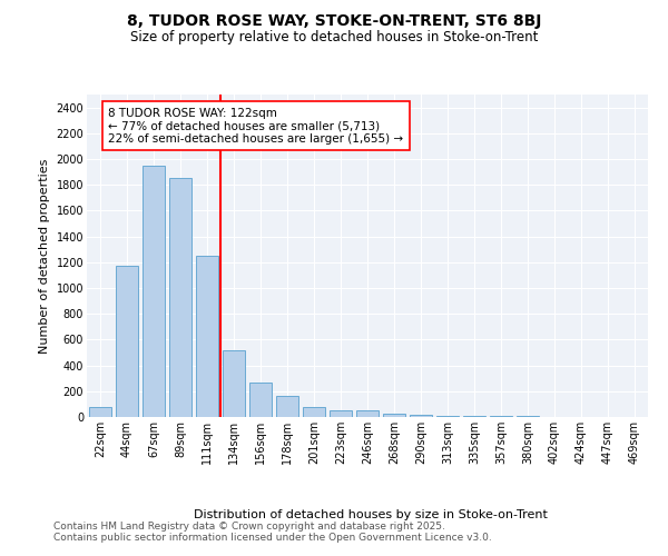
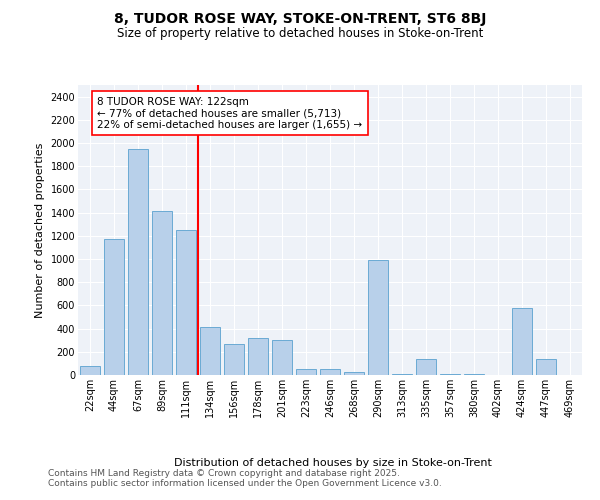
89sqm: 1850 -> 1410
134sqm: 520 -> 410
178sqm: 160 -> 320
201sqm: 80 -> 300
290sqm: 20 -> 990
335sqm: 0 -> 140
424sqm: 0 -> 580
447sqm: 0 -> 140
